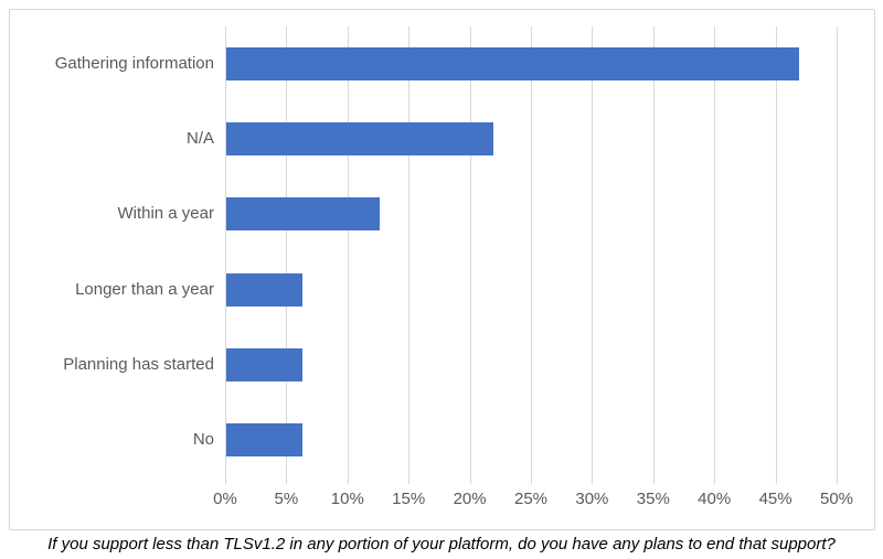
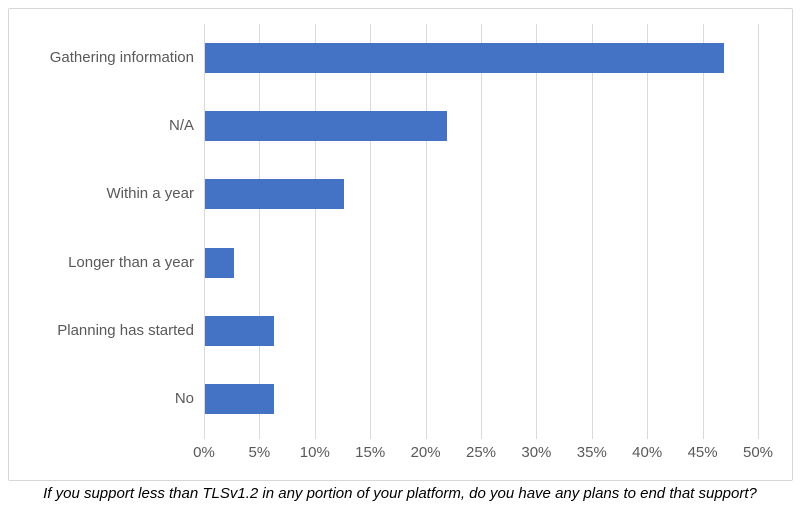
Longer than a year: 6.2% -> 2.6%
